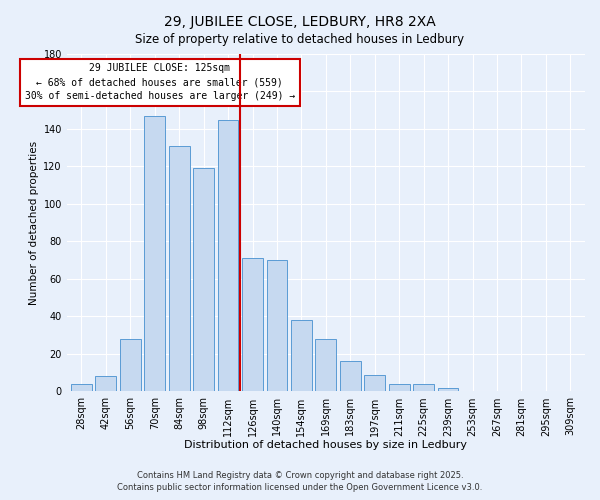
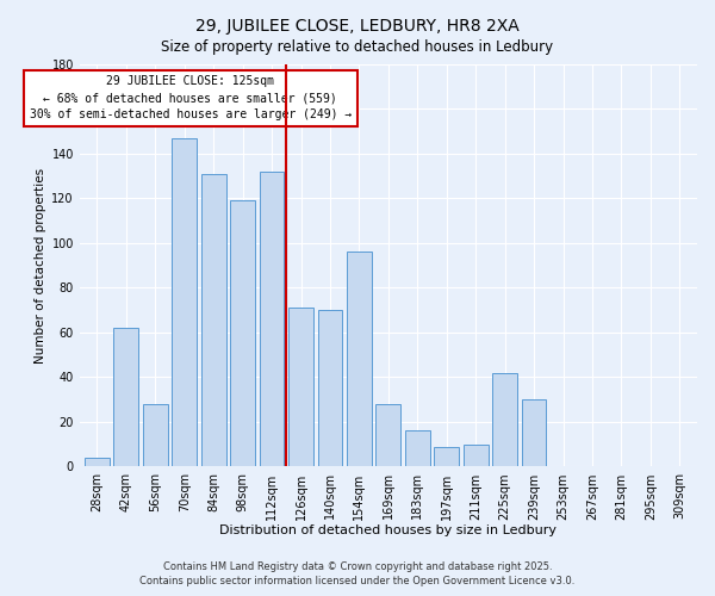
42sqm: 8 -> 62
112sqm: 145 -> 132
154sqm: 38 -> 96
211sqm: 4 -> 10
225sqm: 4 -> 42
239sqm: 2 -> 30
